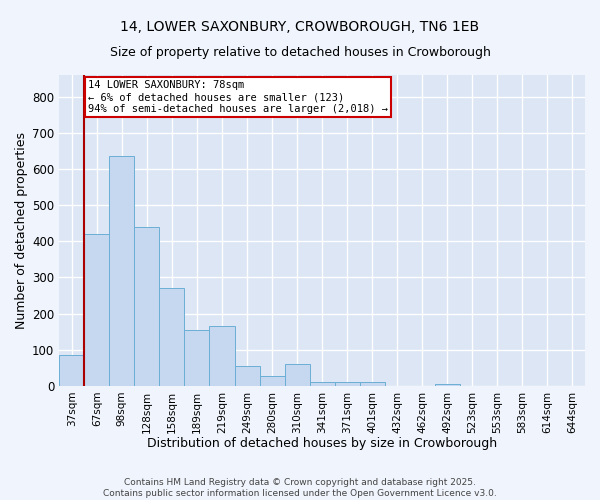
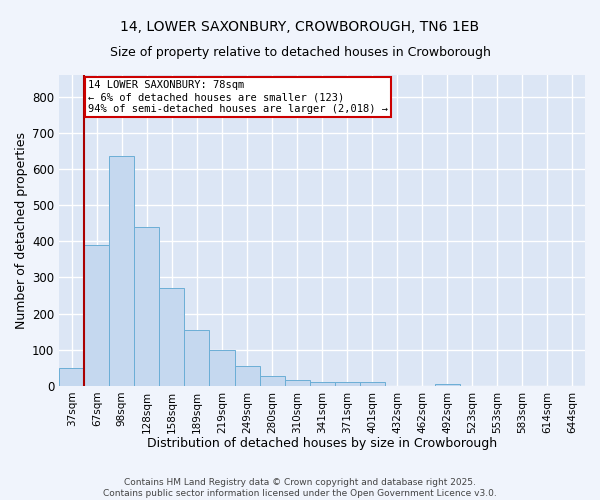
37sqm: 85 -> 50
67sqm: 420 -> 390
219sqm: 165 -> 100
310sqm: 60 -> 17
